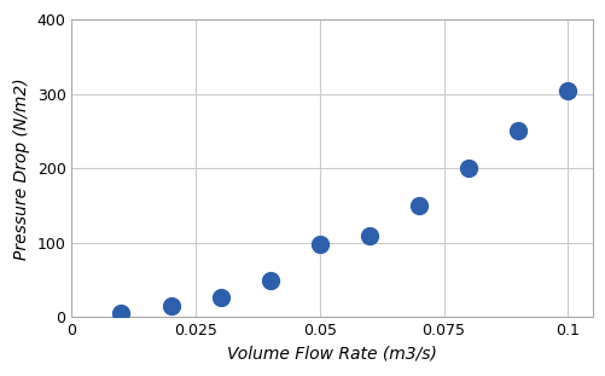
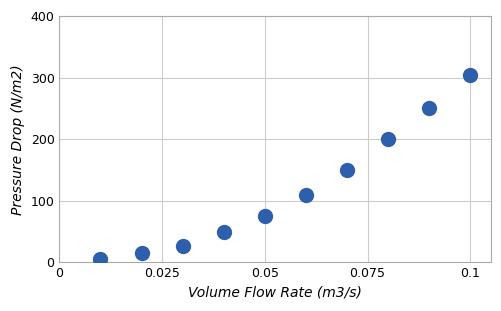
0.05: 98 -> 75
